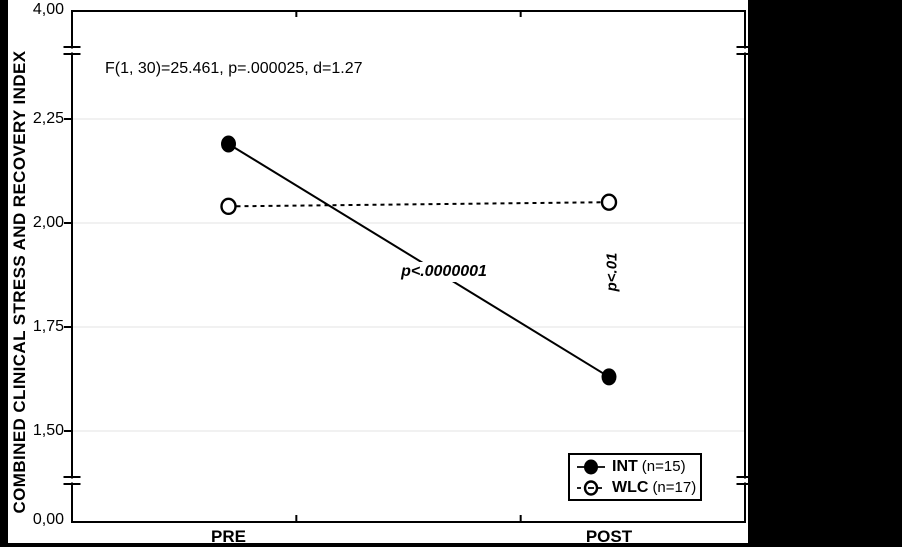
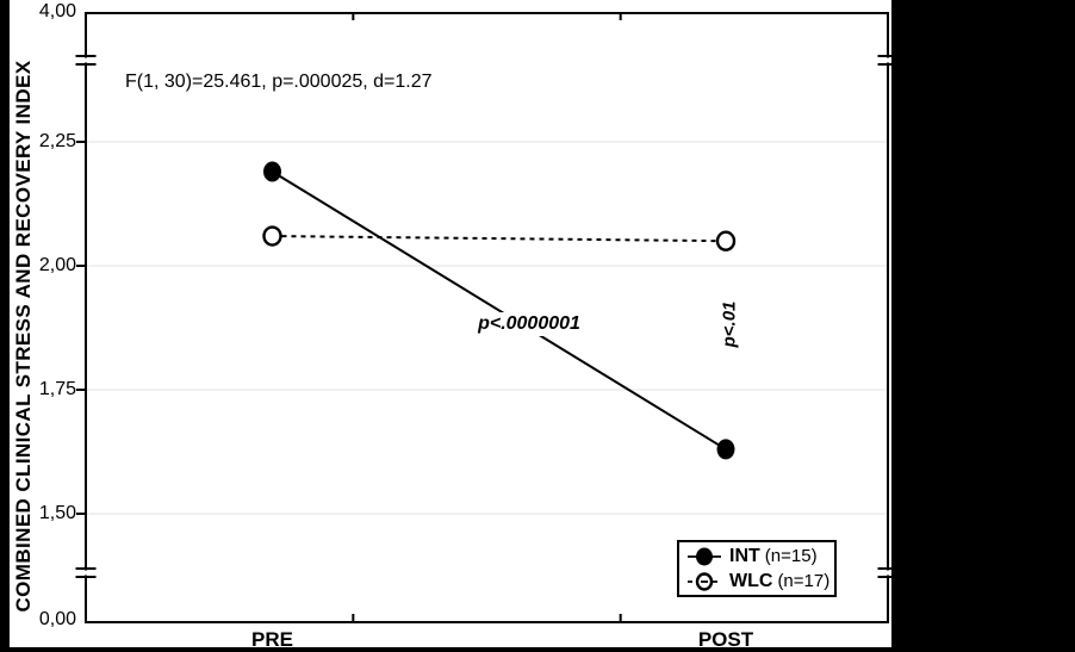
WLC/PRE: 2,04 -> 2,06
